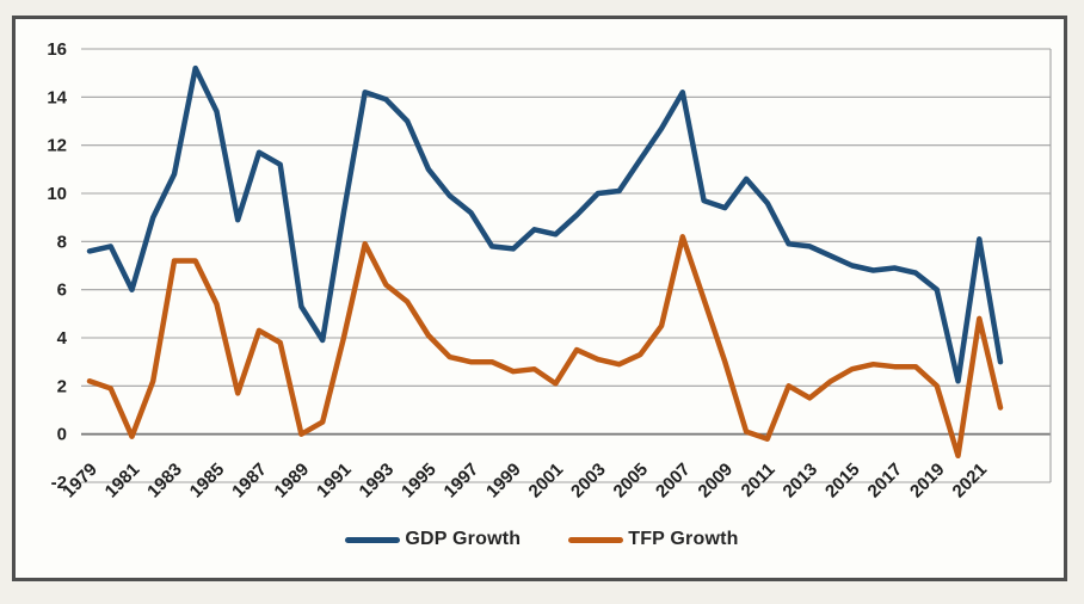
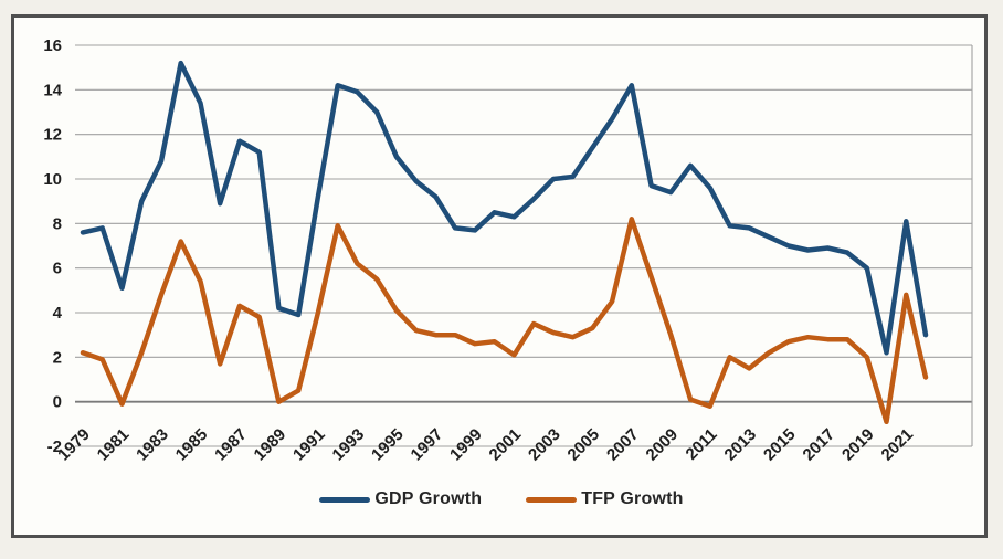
GDP Growth/1981: 6.0 -> 5.1
TFP Growth/1983: 7.2 -> 4.8
GDP Growth/1989: 5.3 -> 4.2
